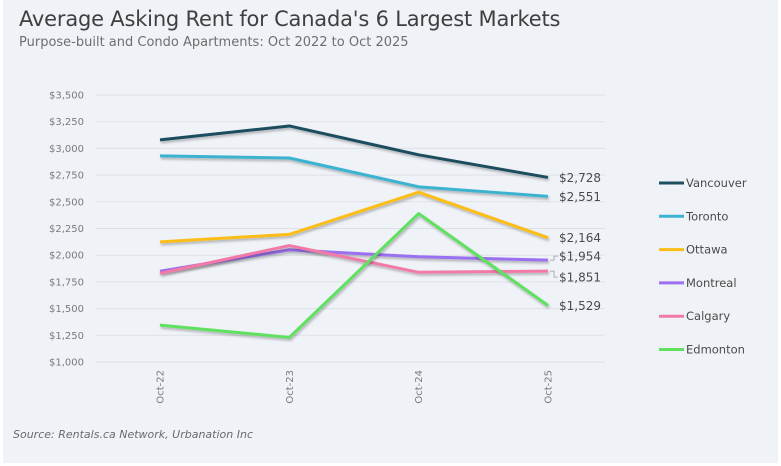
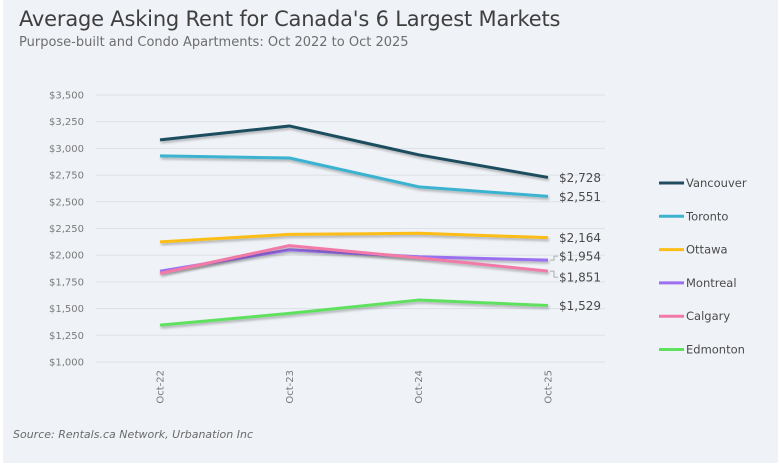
Edmonton/Oct-23: $1230 -> $1460
Ottawa/Oct-24: $2590 -> $2200
Calgary/Oct-24: $1840 -> $1980
Edmonton/Oct-24: $2390 -> $1580
